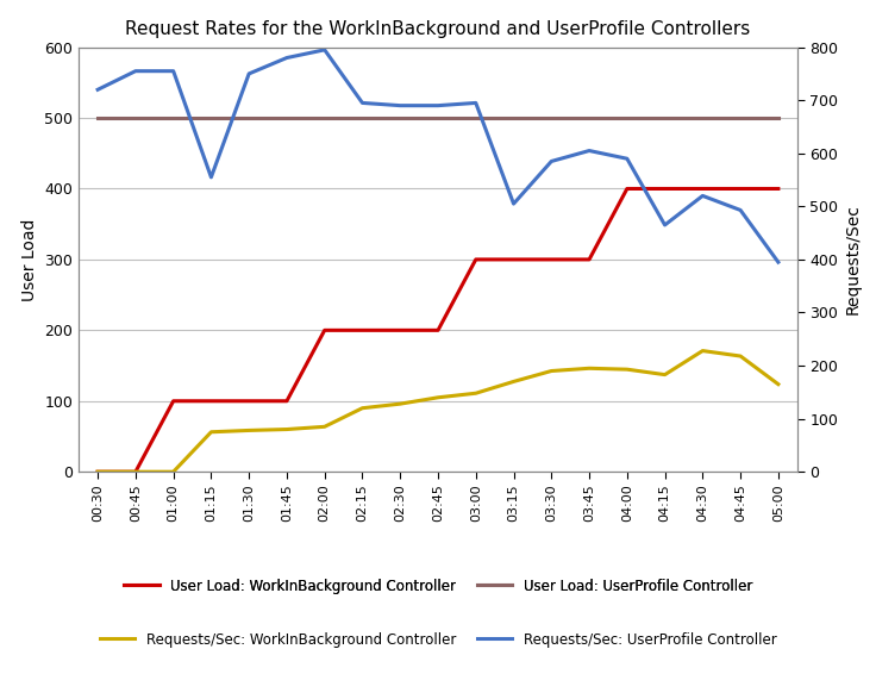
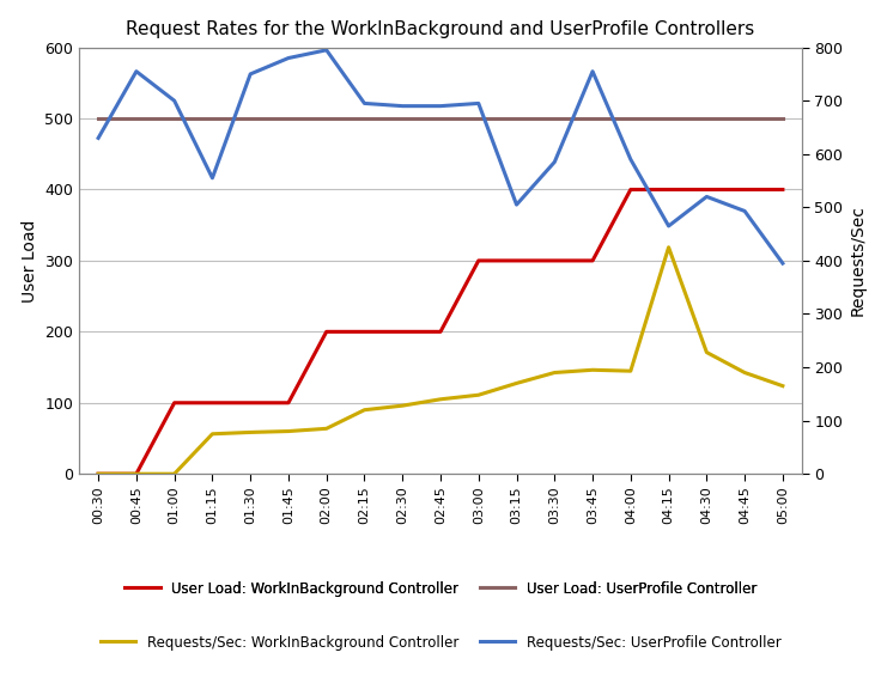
Requests/Sec: UserProfile Controller/00:30: 720 -> 630
Requests/Sec: UserProfile Controller/01:00: 755 -> 700
Requests/Sec: UserProfile Controller/03:45: 605 -> 755
Requests/Sec: WorkInBackground Controller/04:15: 183 -> 425
Requests/Sec: WorkInBackground Controller/04:45: 218 -> 190
